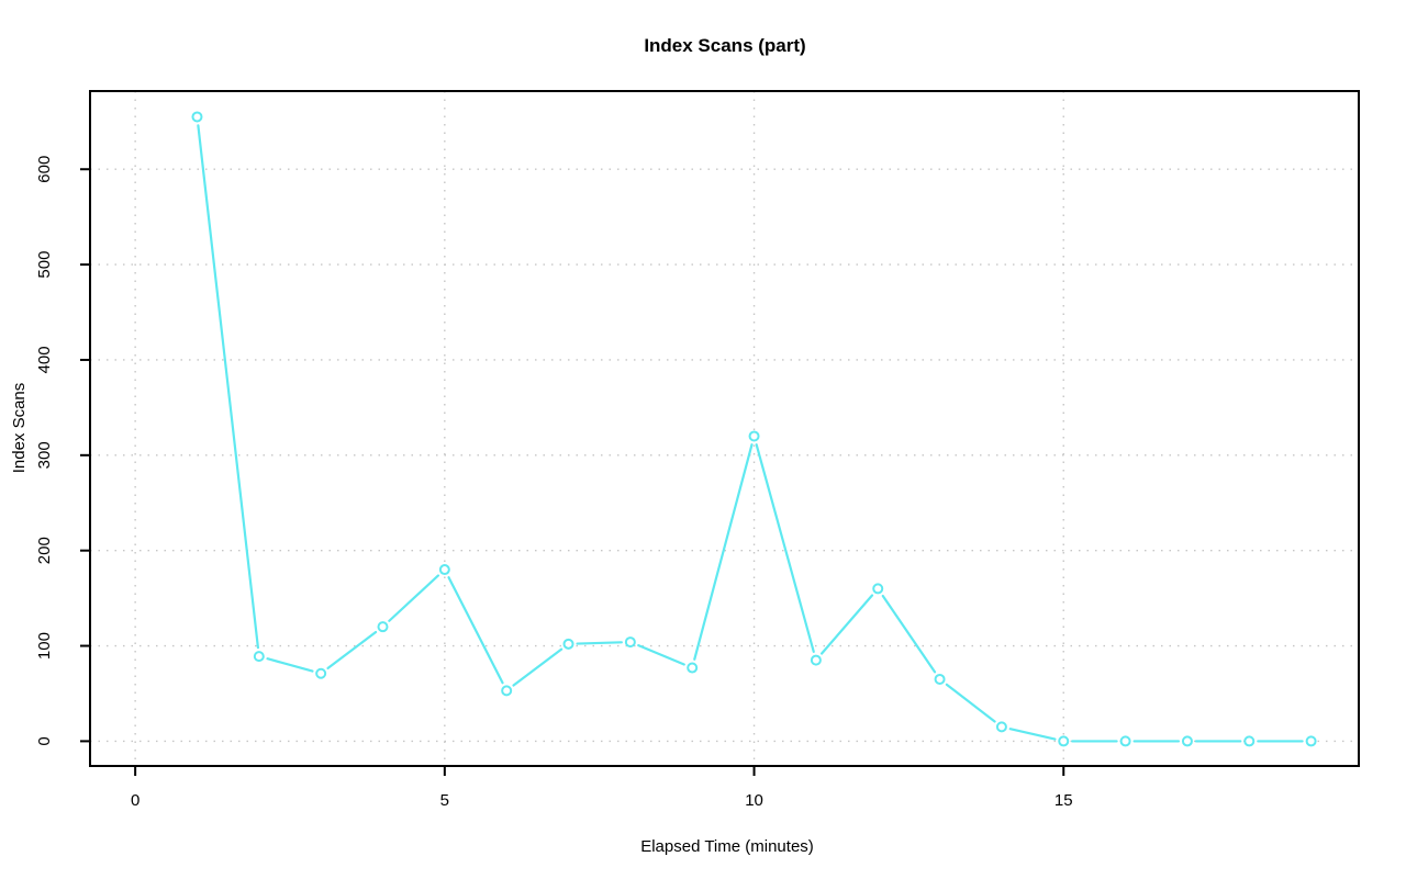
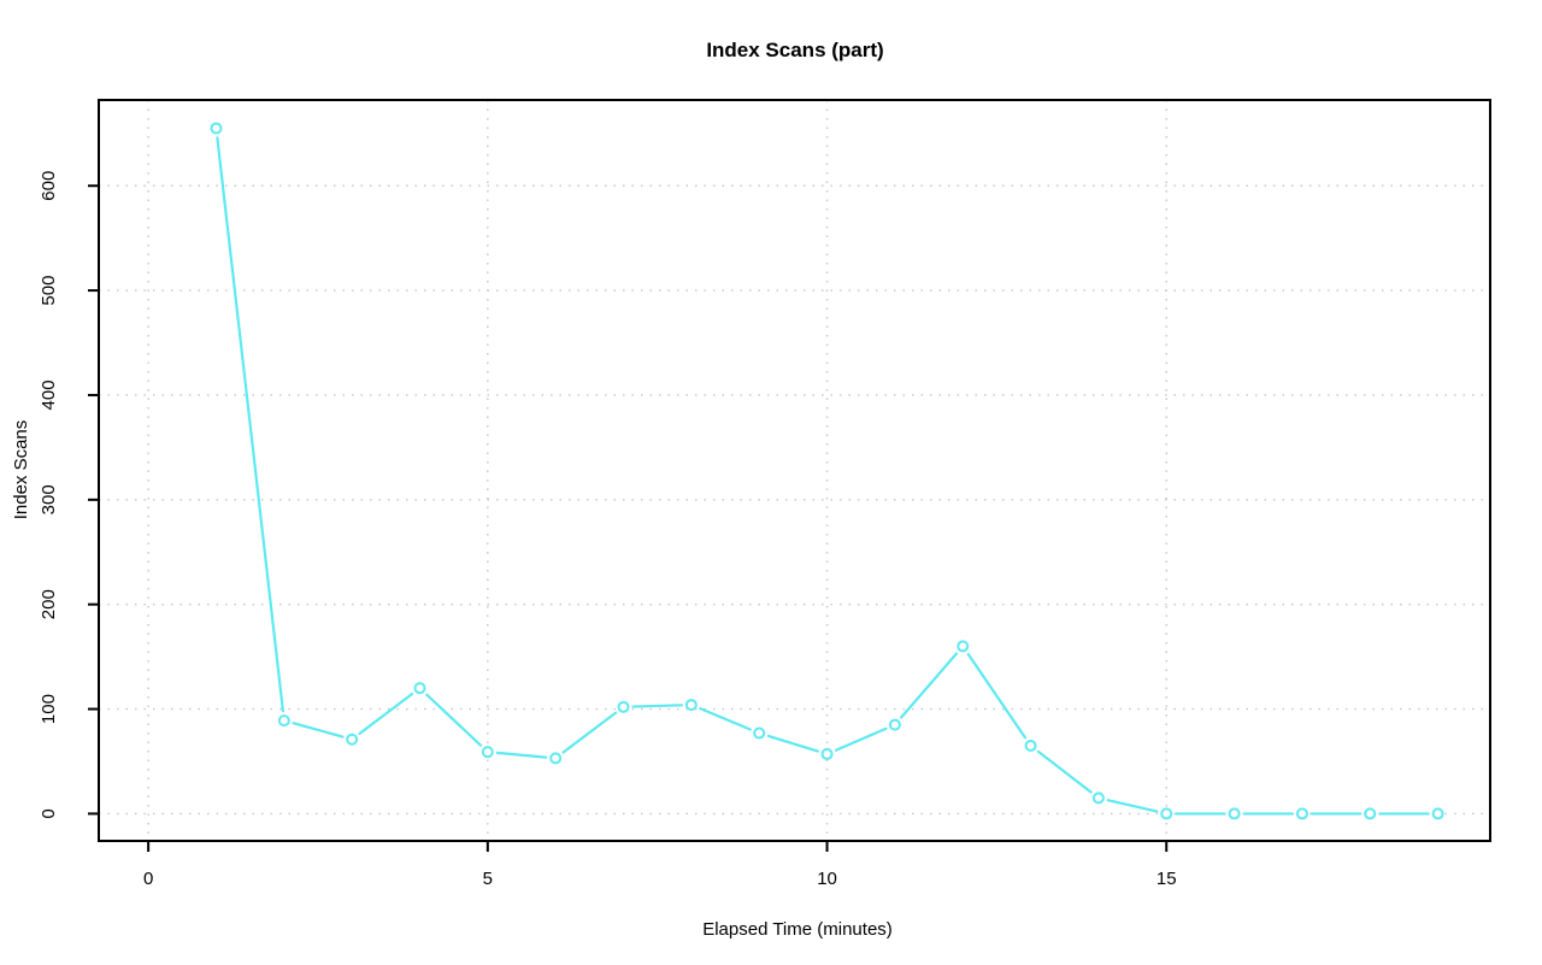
5: 180 -> 60
10: 320 -> 60
